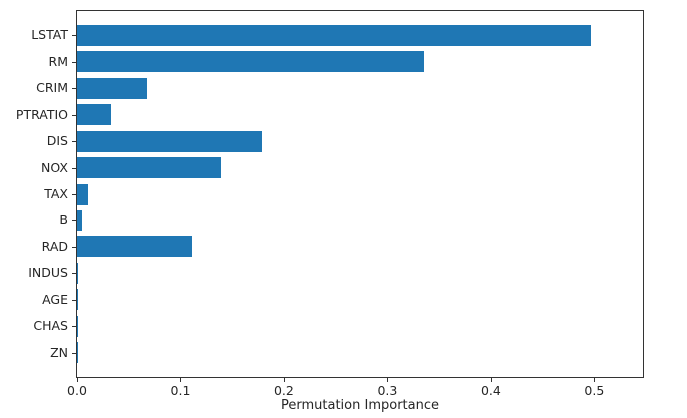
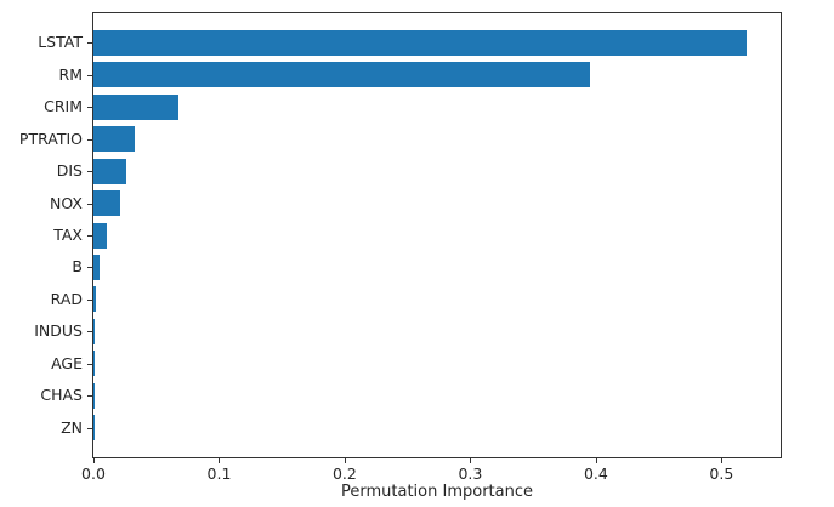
LSTAT: 0.497 -> 0.520
RM: 0.335 -> 0.395
DIS: 0.179 -> 0.026
NOX: 0.139 -> 0.021
RAD: 0.111 -> 0.002
